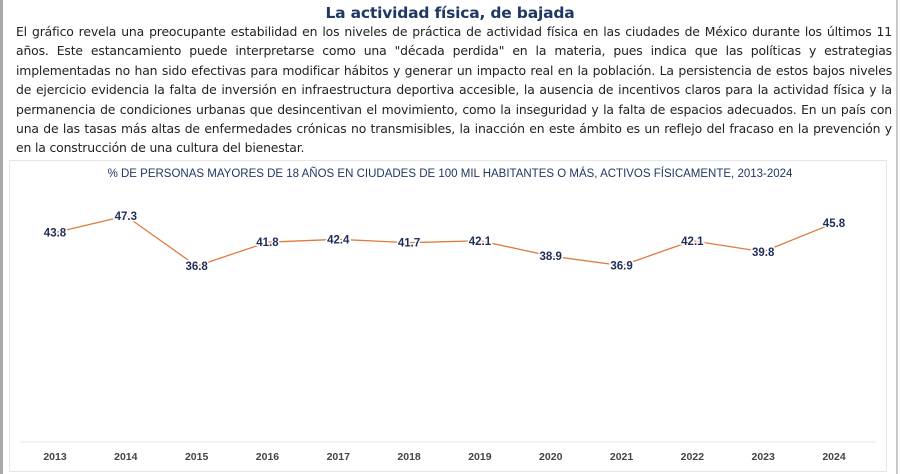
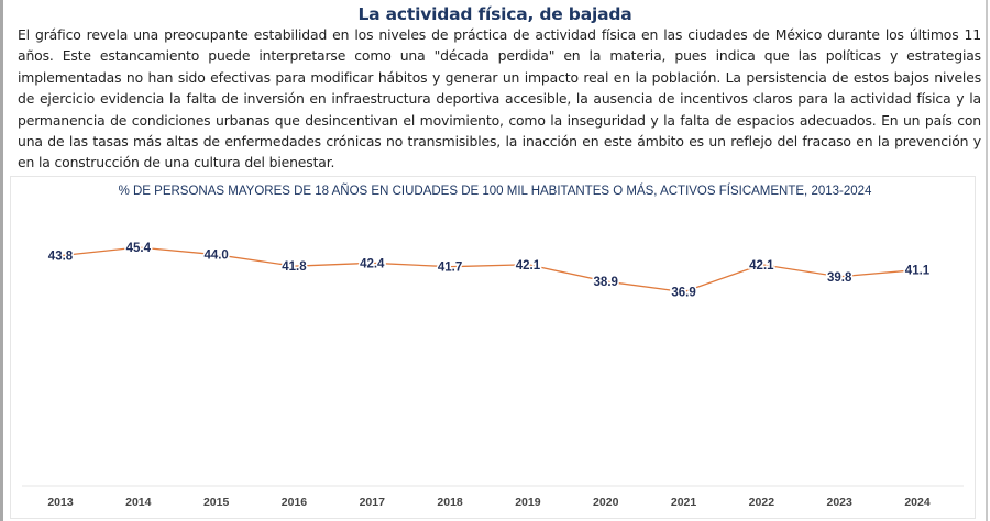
2014: 47.3 -> 45.4
2015: 36.8 -> 44.0
2024: 45.8 -> 41.1
